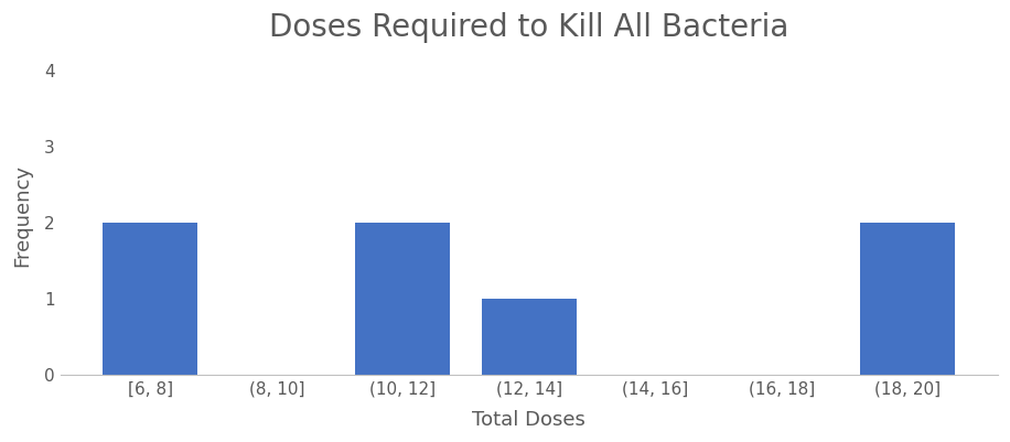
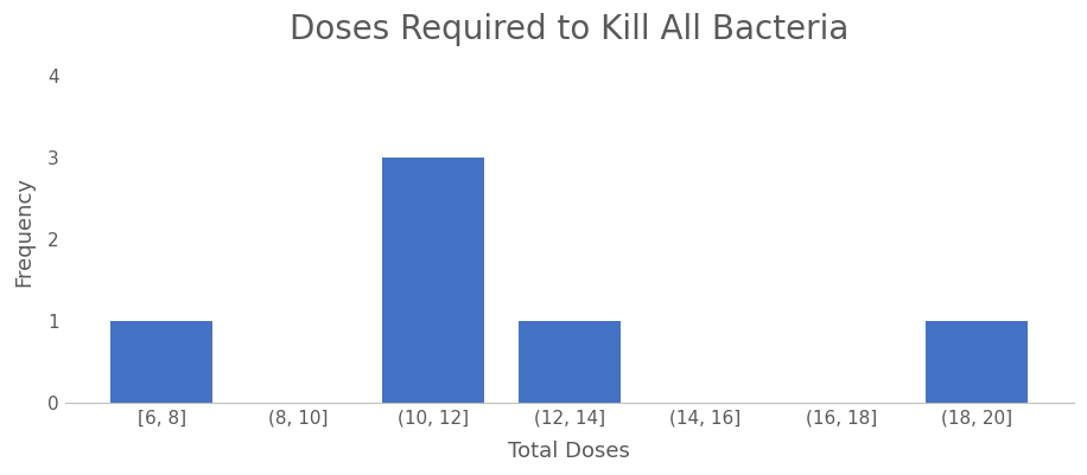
[6, 8]: 2 -> 1
(10, 12]: 2 -> 3
(18, 20]: 2 -> 1
